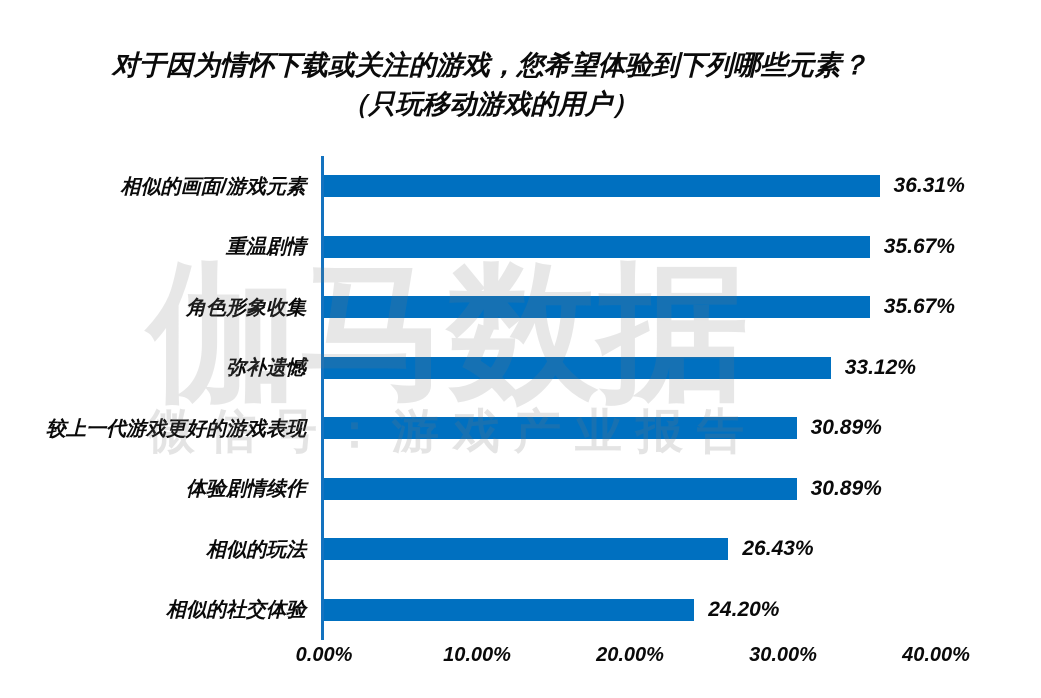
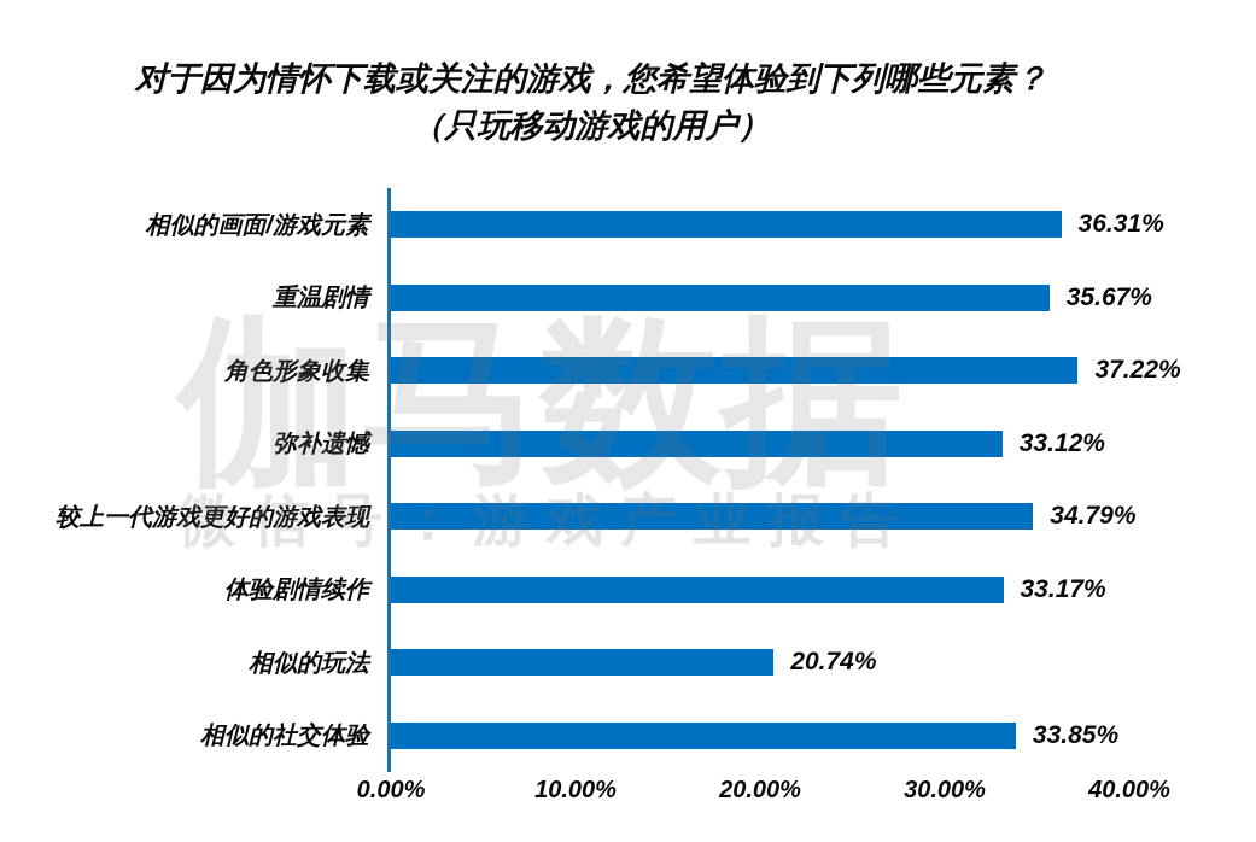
角色形象收集: 35.67% -> 37.22%
较上一代游戏更好的游戏表现: 30.89% -> 34.79%
体验剧情续作: 30.89% -> 33.17%
相似的玩法: 26.43% -> 20.74%
相似的社交体验: 24.20% -> 33.85%
